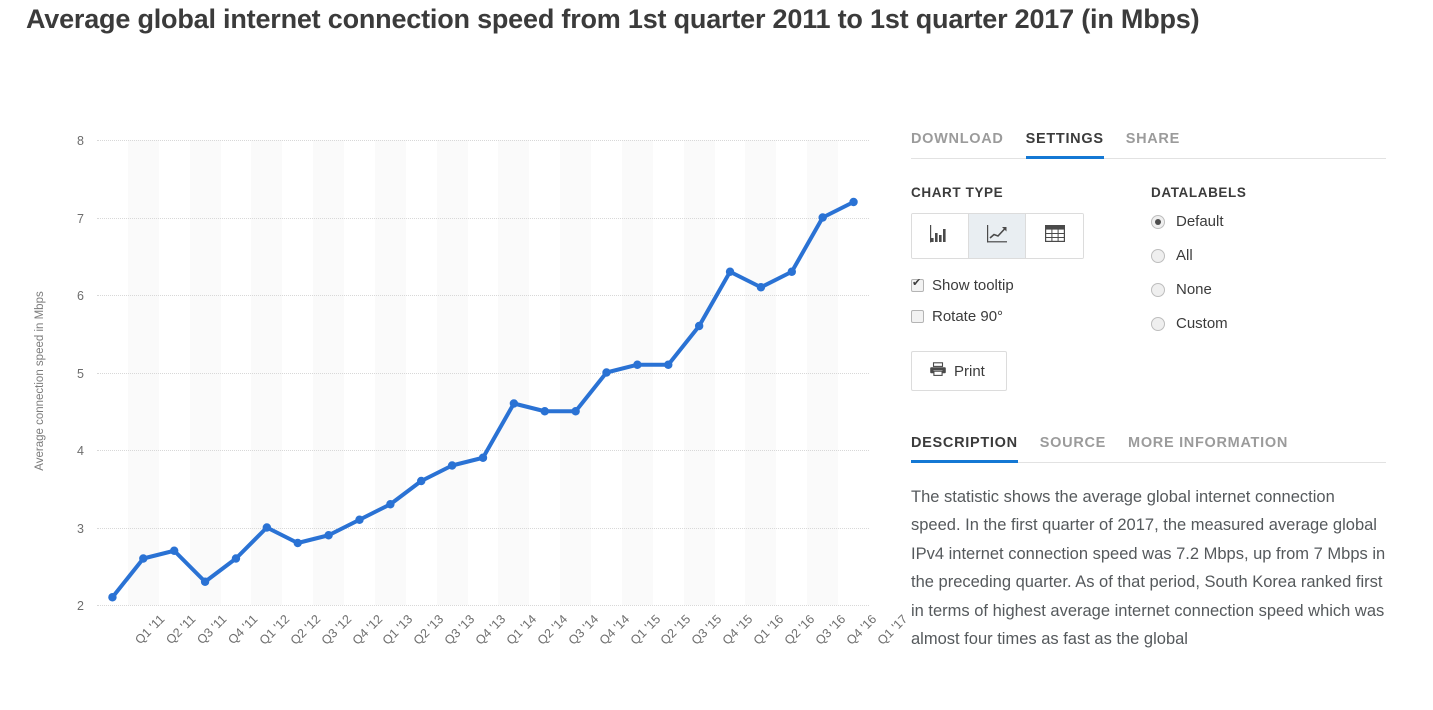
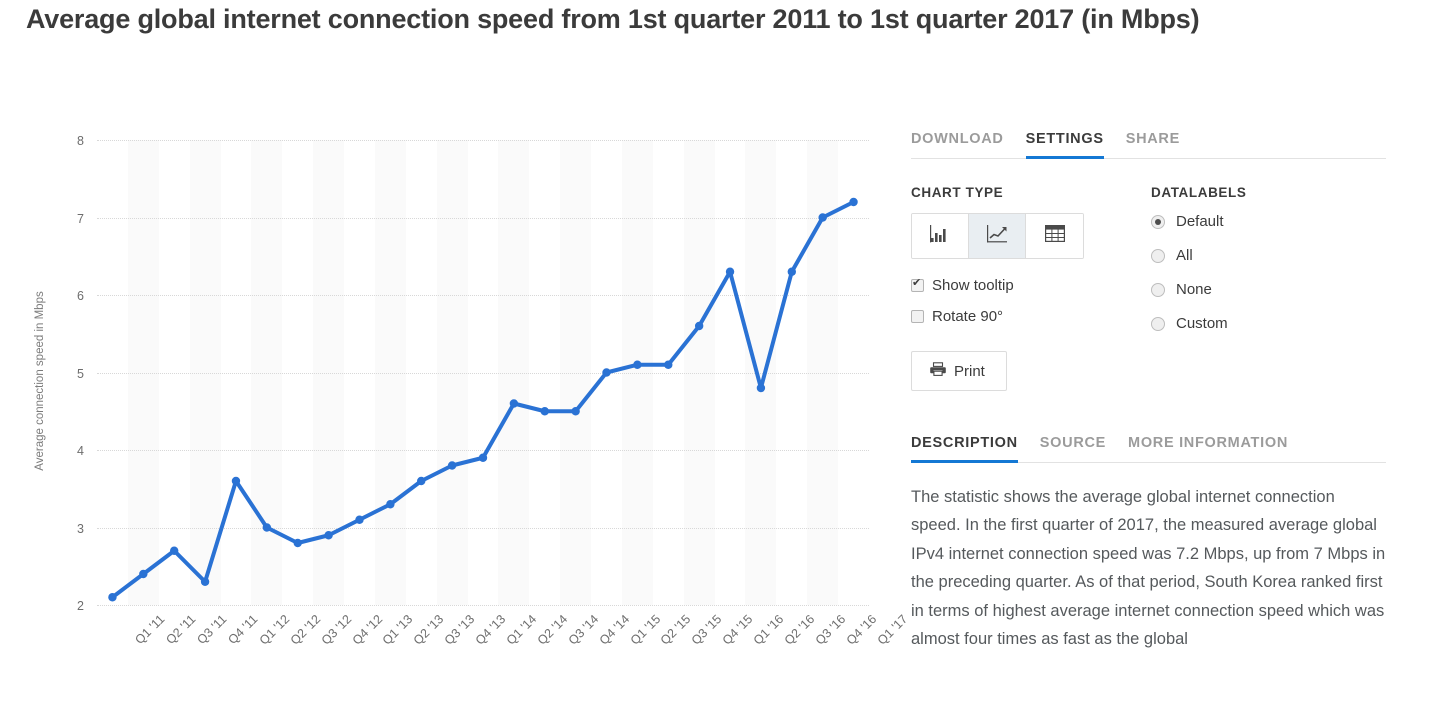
Q2 '11: 2.6 -> 2.4
Q1 '12: 2.6 -> 3.6
Q2 '16: 6.1 -> 4.8
